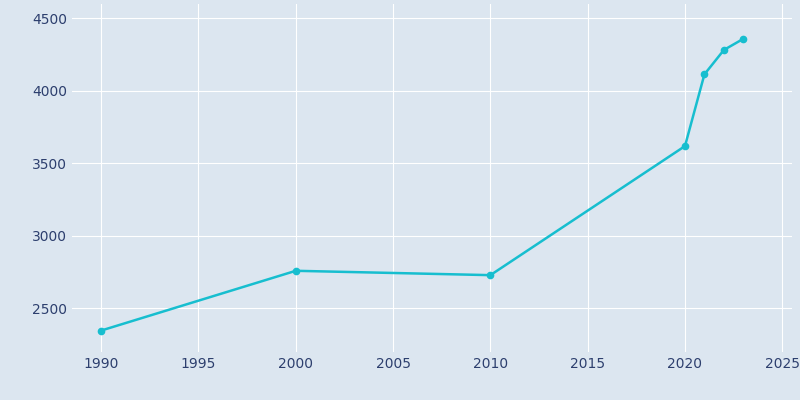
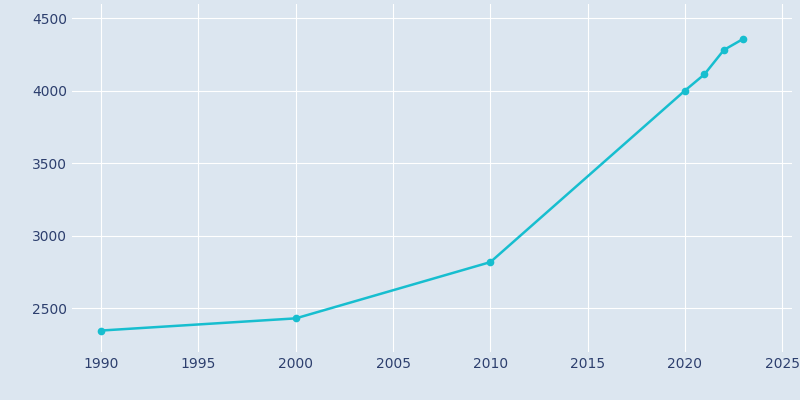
2000: 2760 -> 2430
2010: 2730 -> 2820
2020: 3620 -> 4000
